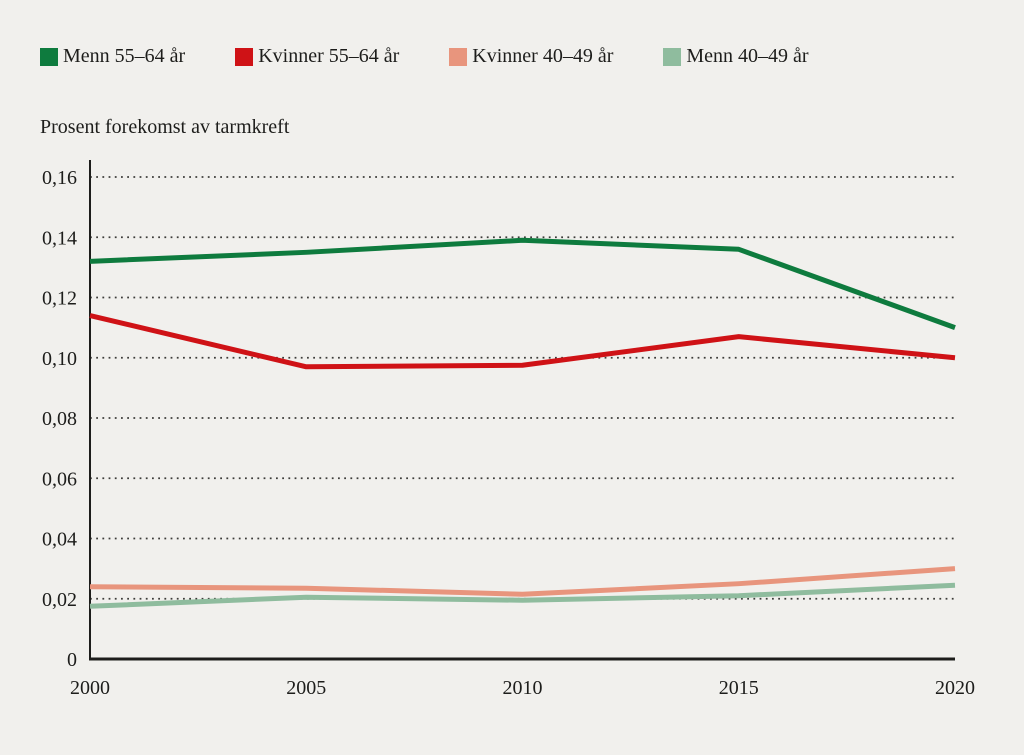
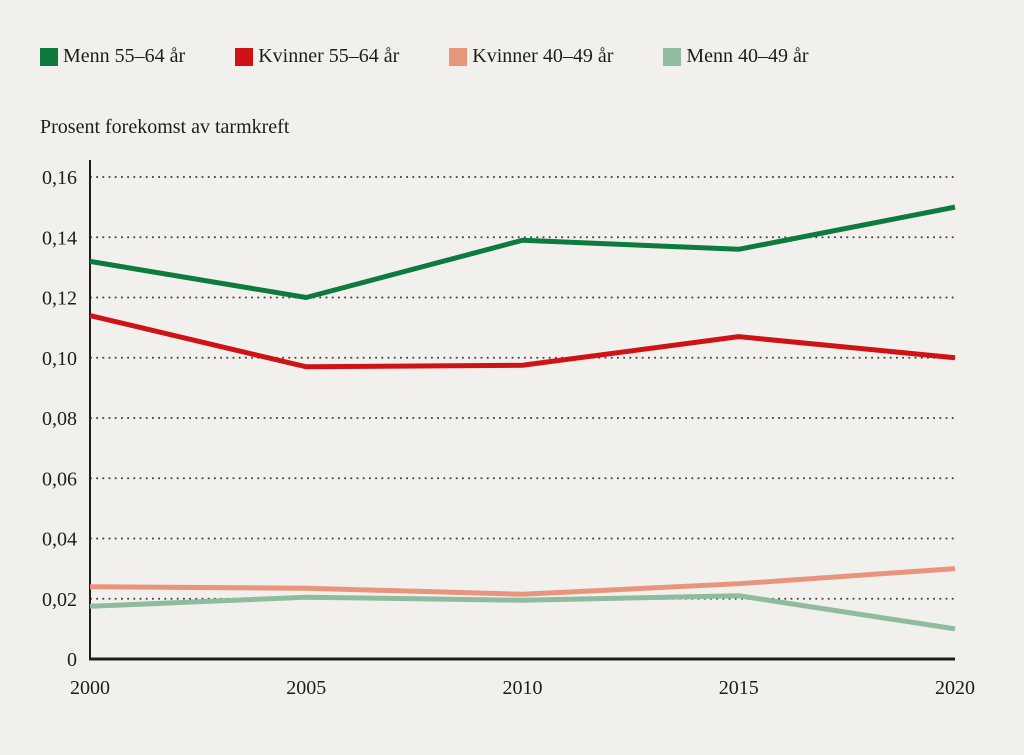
Menn 55–64 år/2005: 0,14 -> 0,12
Menn 55–64 år/2020: 0,11 -> 0,15
Menn 40–49 år/2020: 0,02 -> 0,01
